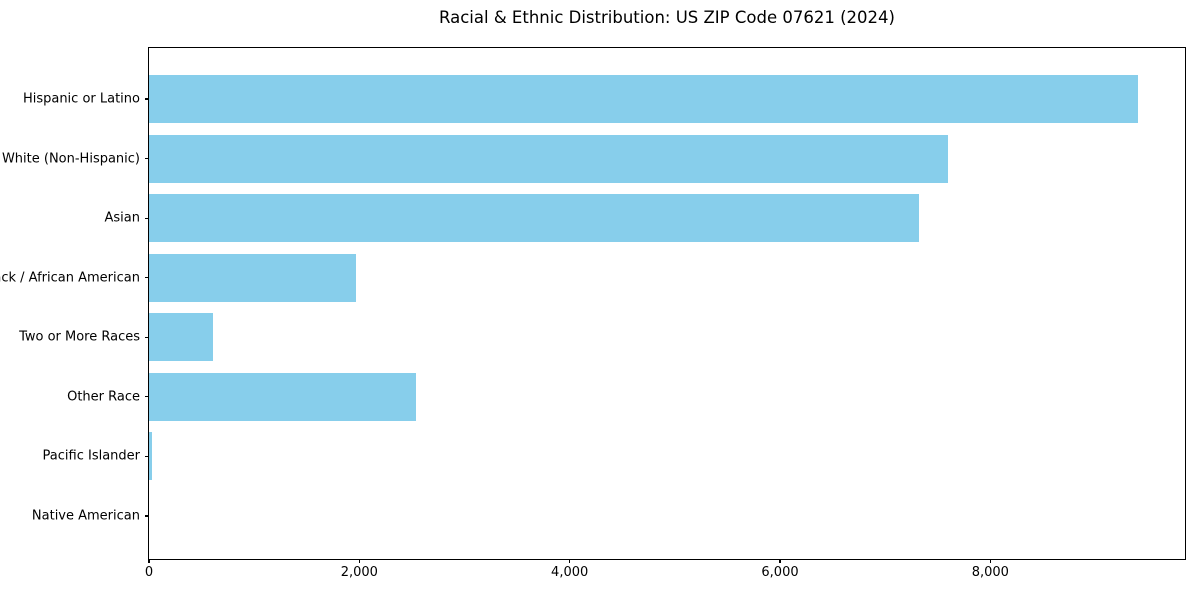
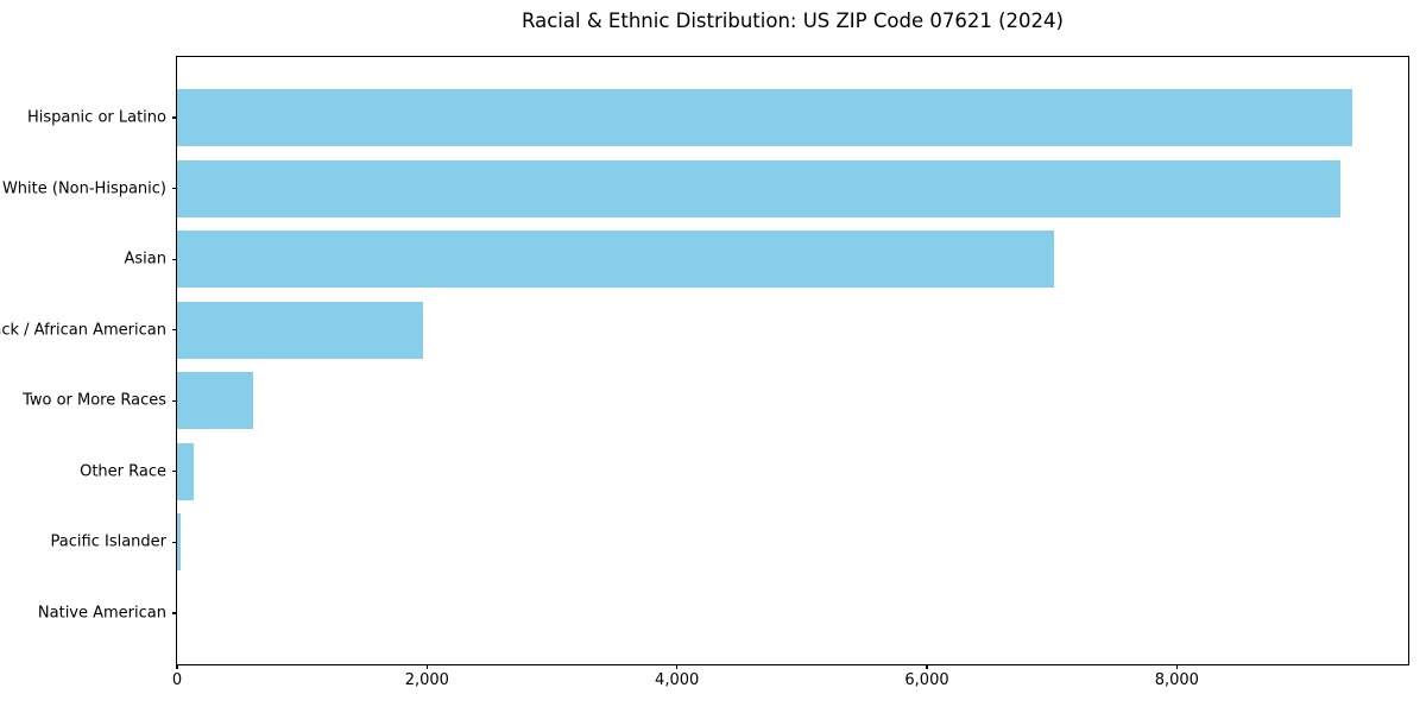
White (Non-Hispanic): 7600 -> 9310
Asian: 7320 -> 7020
Other Race: 2540 -> 140
